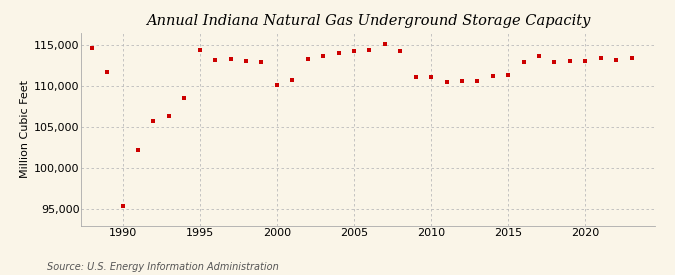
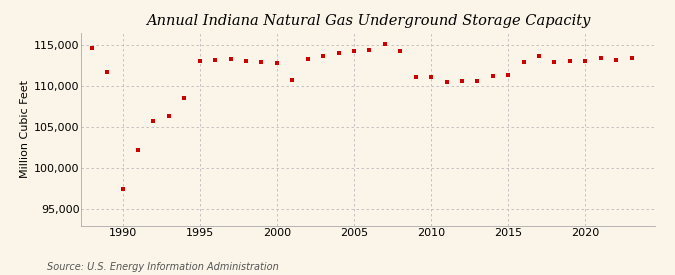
1990: 95,400 -> 97,400
1995: 114,400 -> 113,100
2000: 110,200 -> 112,800
